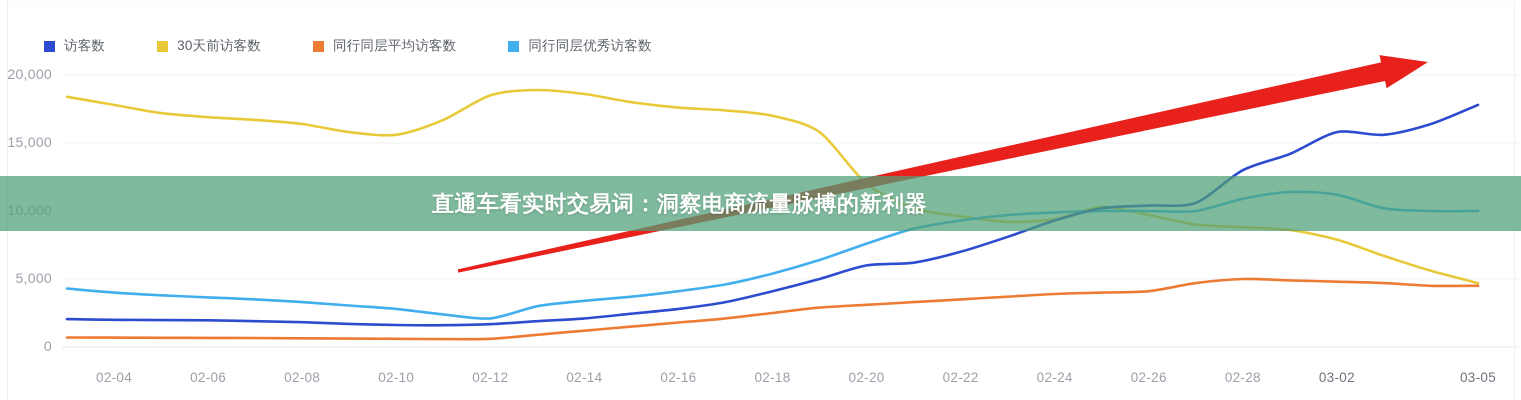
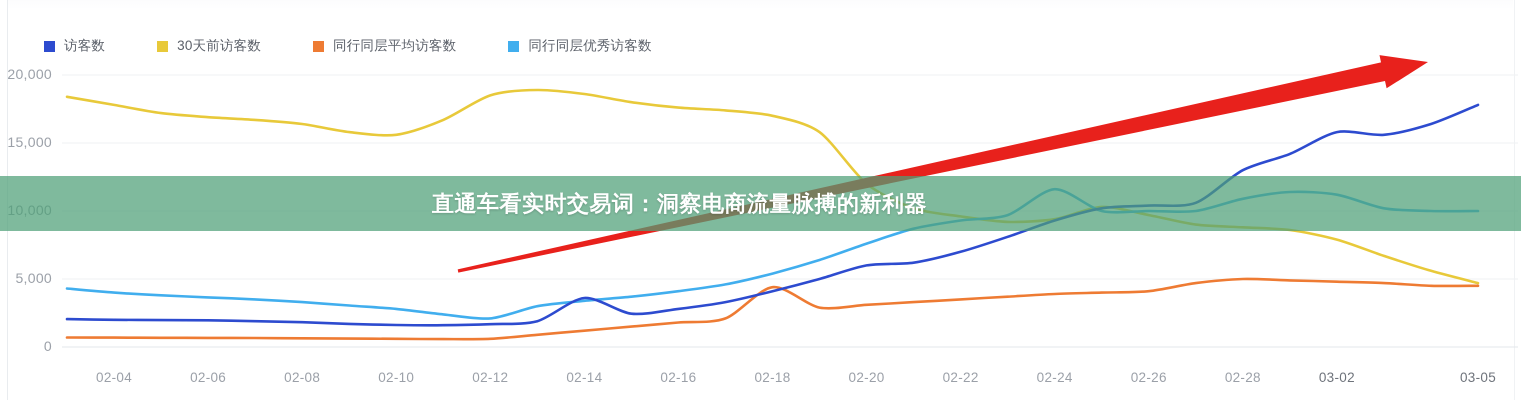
访客数/02-14: 2100 -> 3600
同行同层平均访客数/02-18: 2500 -> 4400
同行同层优秀访客数/02-24: 9900 -> 11600
